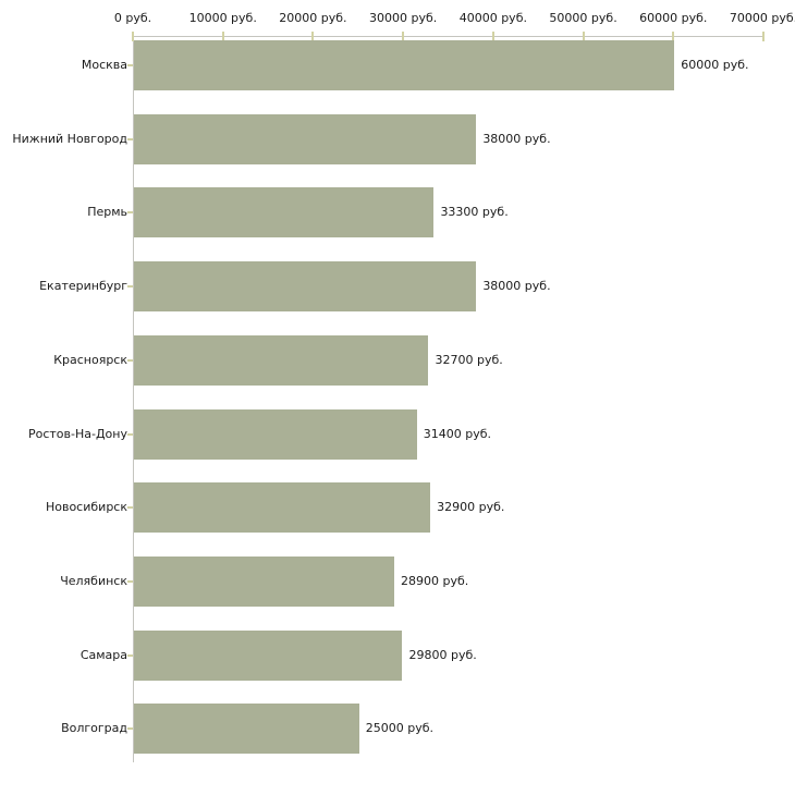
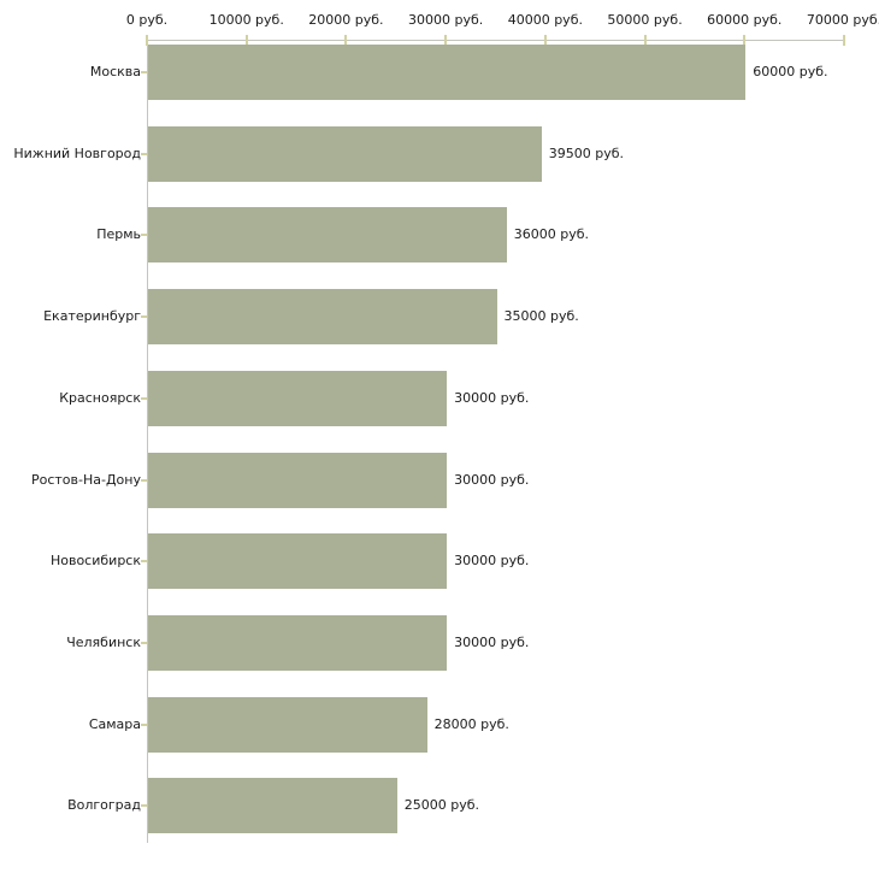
Нижний Новгород: 38000 -> 39500
Пермь: 33300 -> 36000
Екатеринбург: 38000 -> 35000
Красноярск: 32700 -> 30000
Ростов-На-Дону: 31400 -> 30000
Новосибирск: 32900 -> 30000
Челябинск: 28900 -> 30000
Самара: 29800 -> 28000
